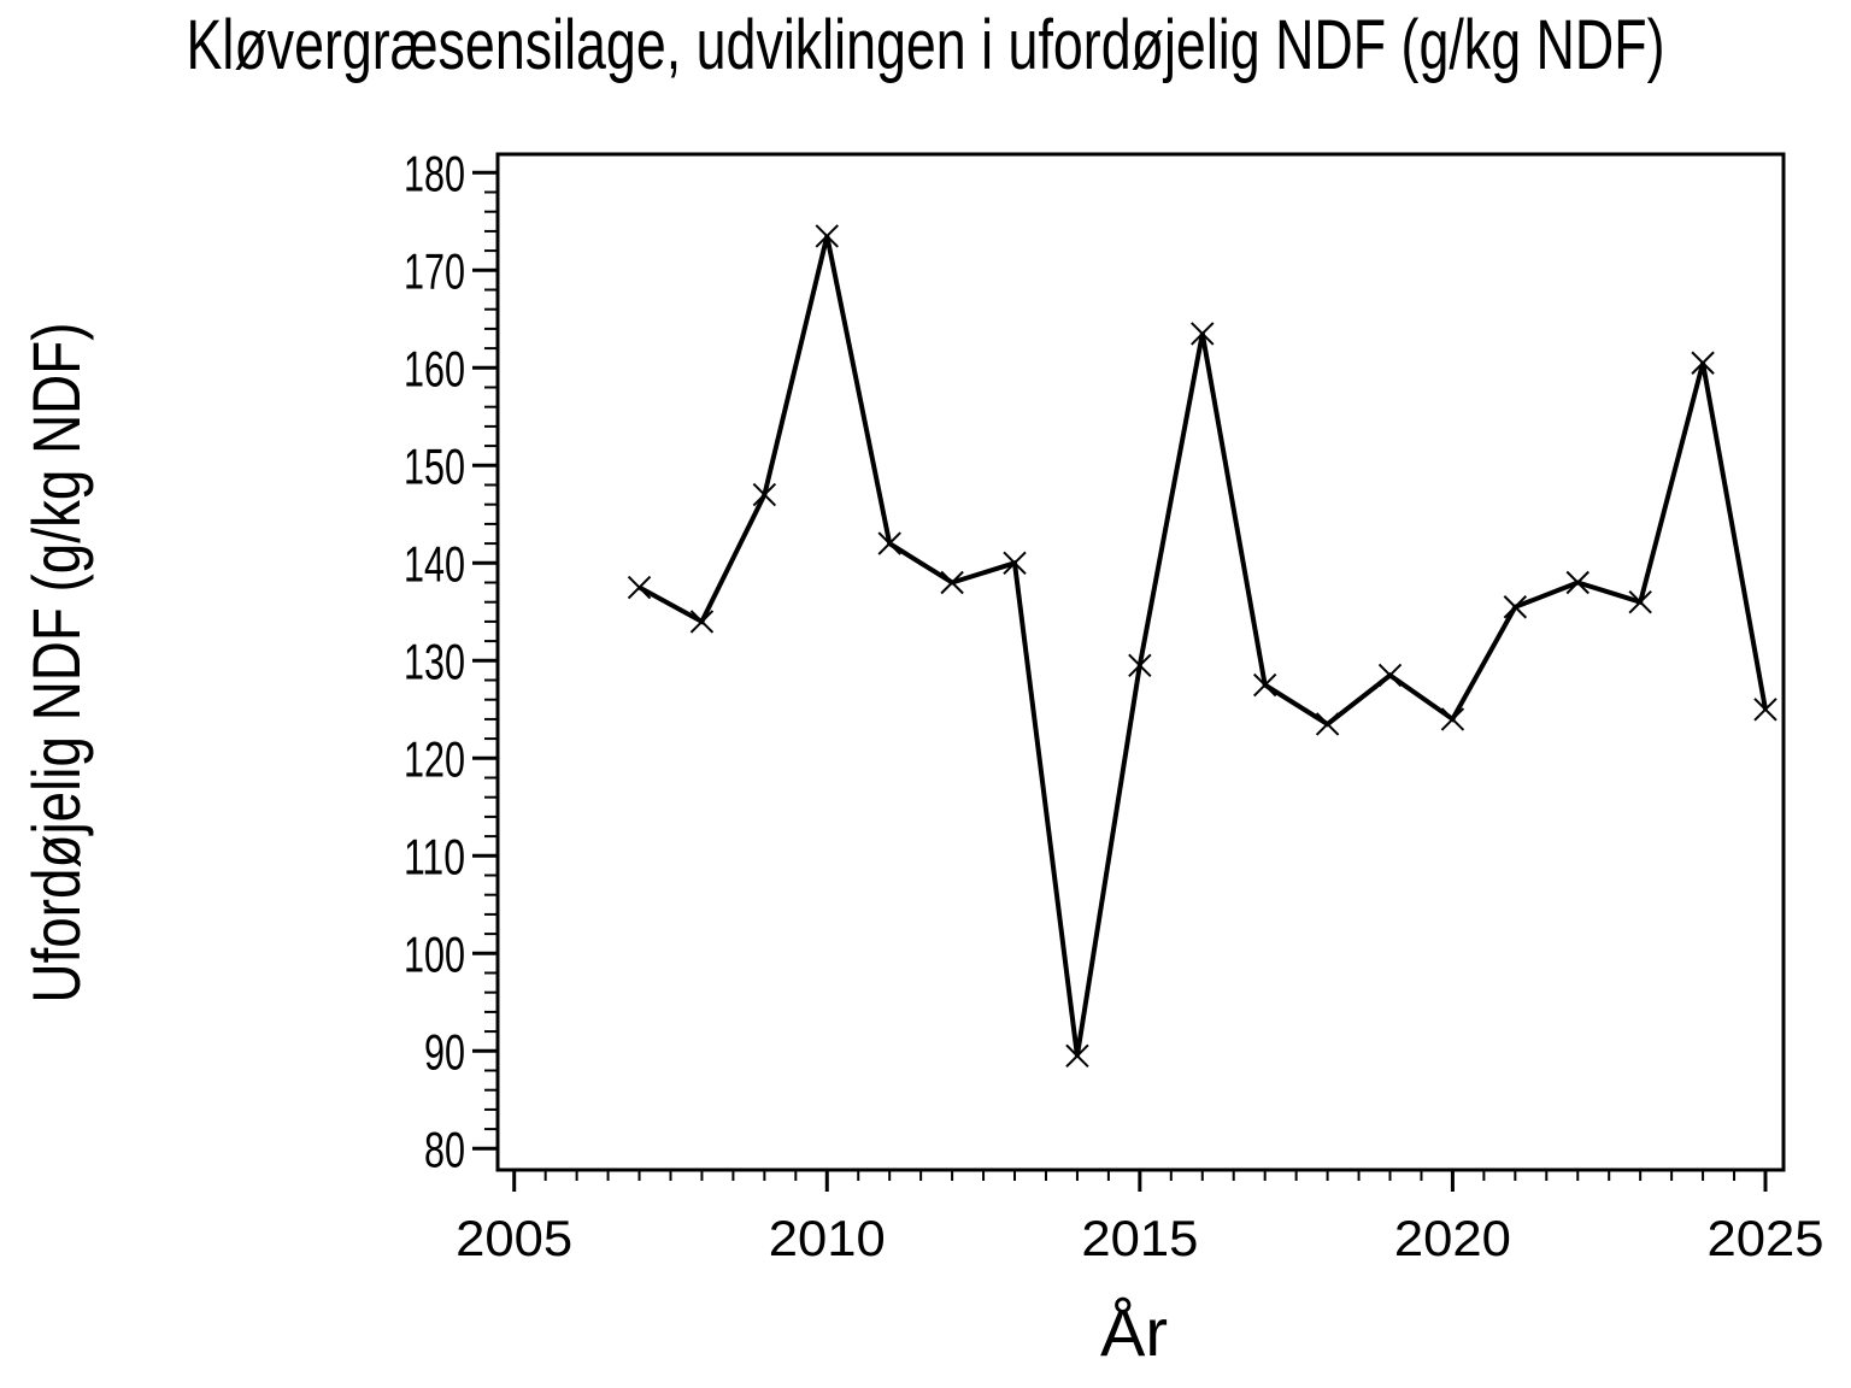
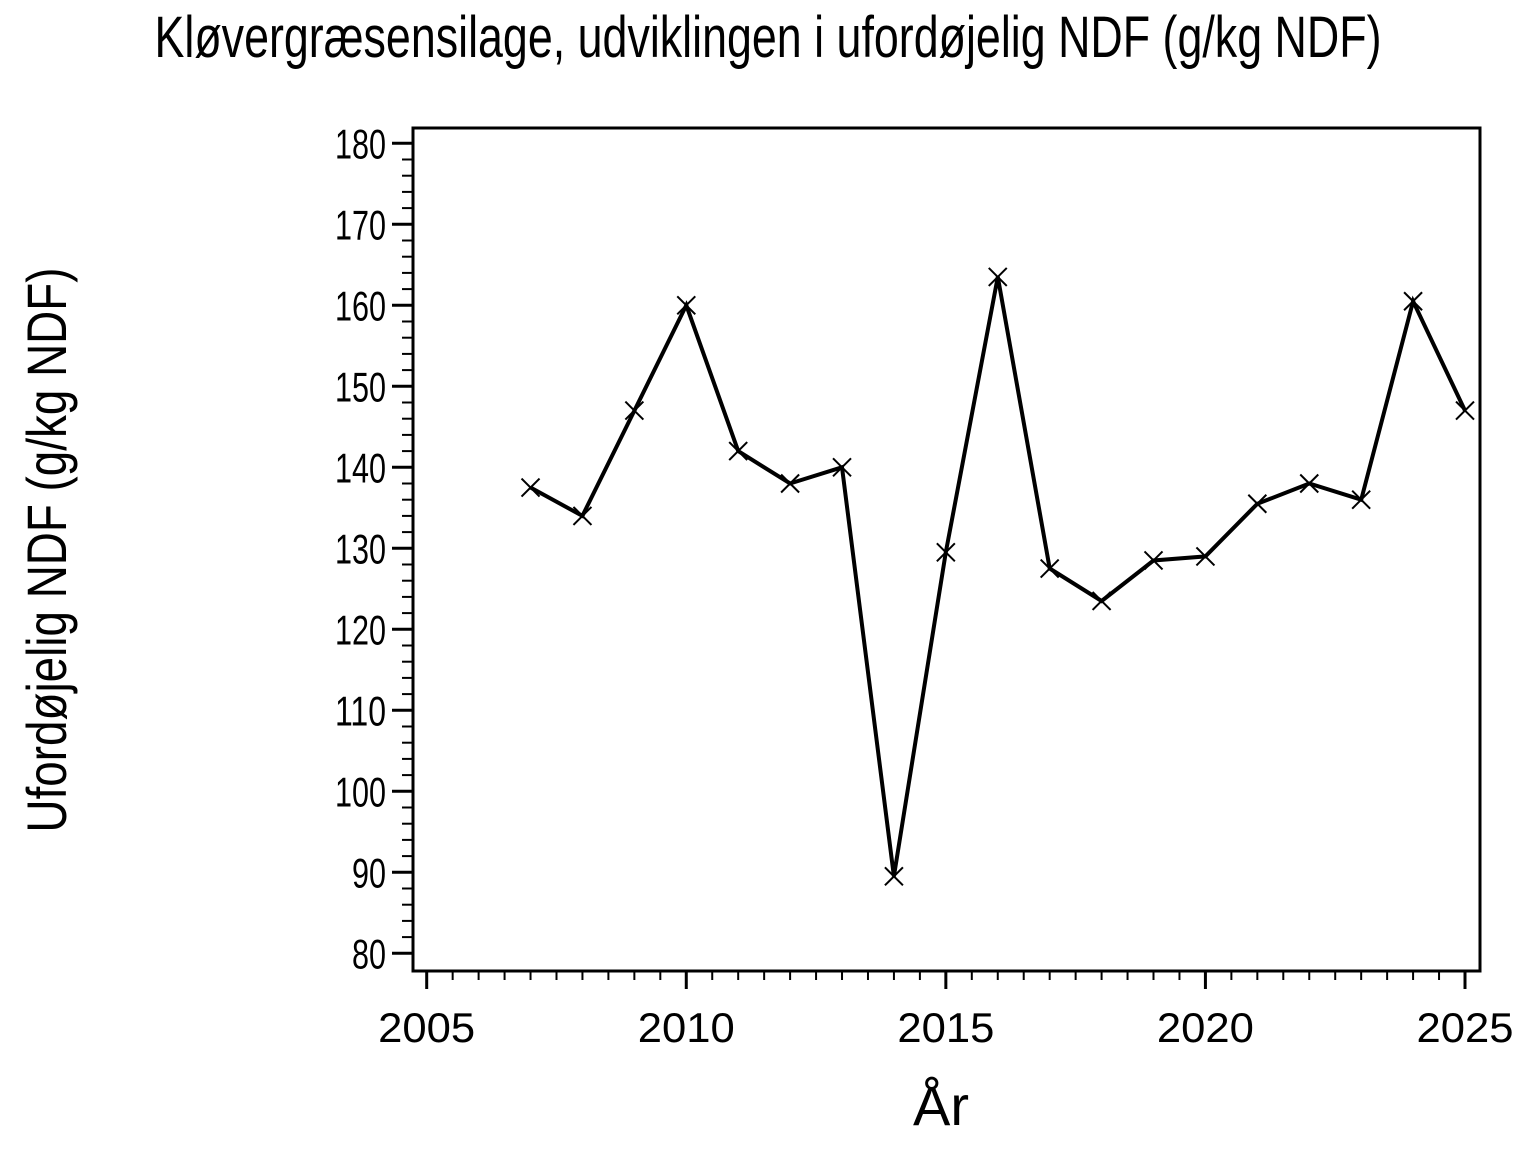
2010: 174 -> 160
2020: 124 -> 129
2025: 125 -> 147
